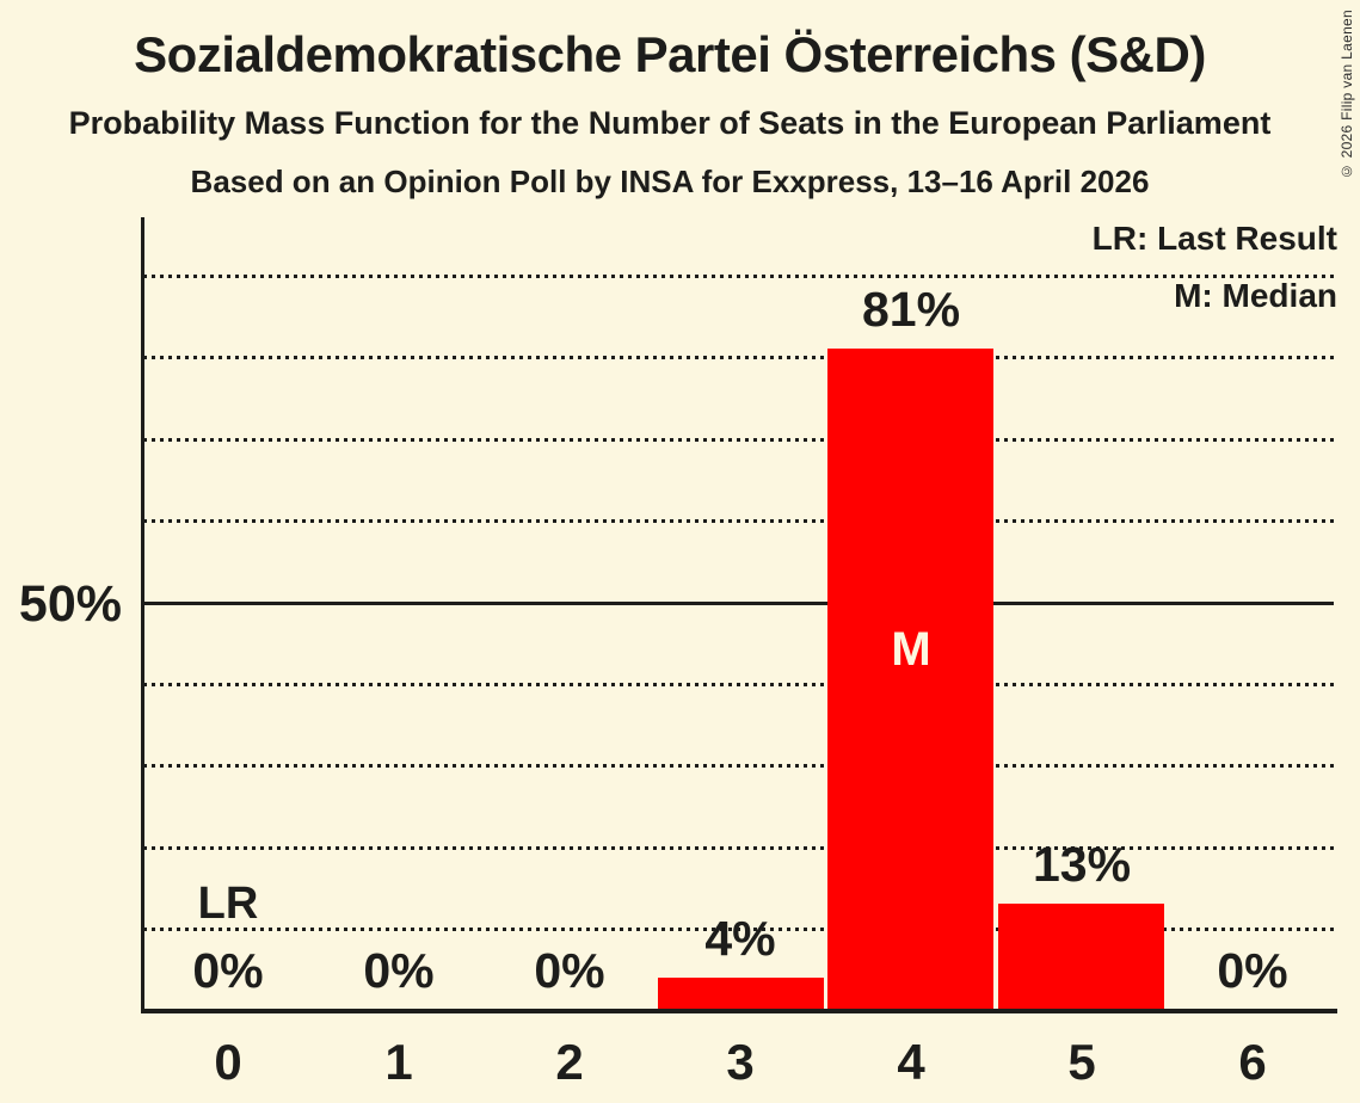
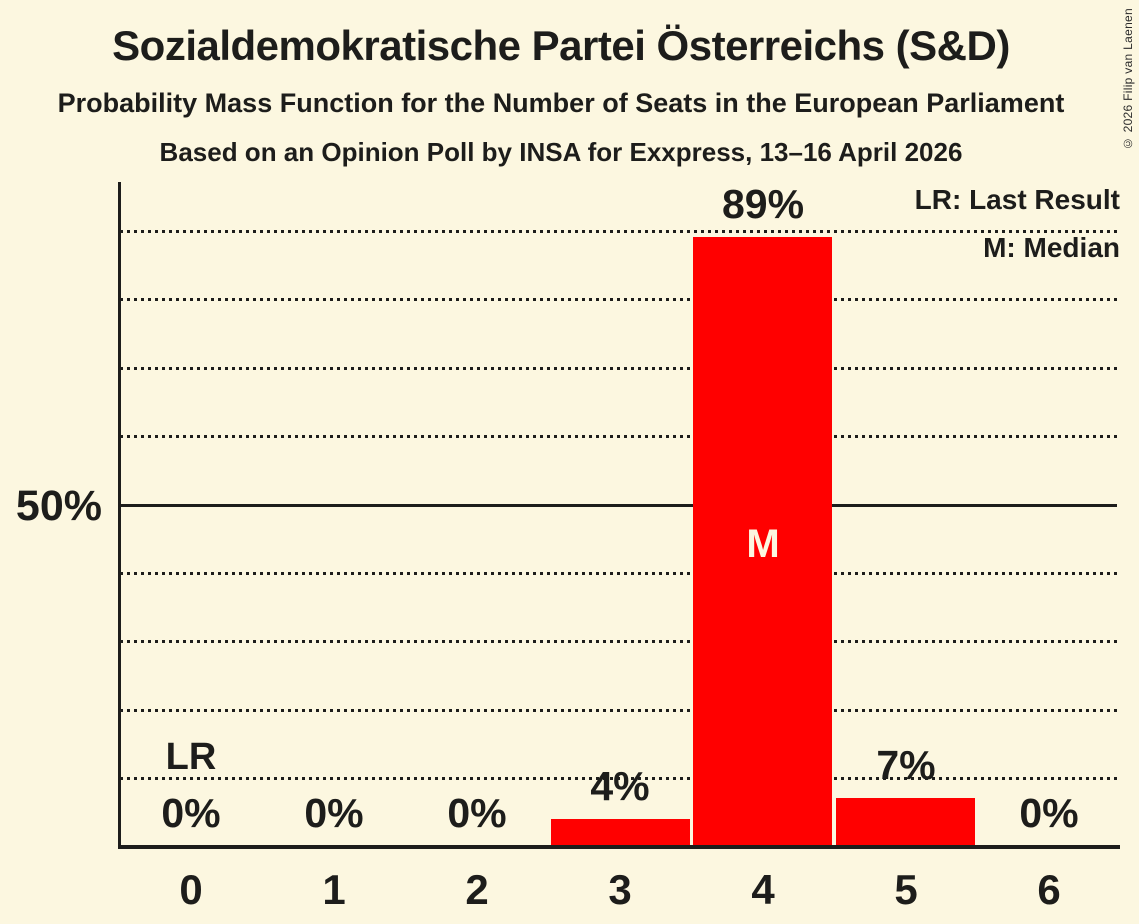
4: 81% -> 89%
5: 13% -> 7%
